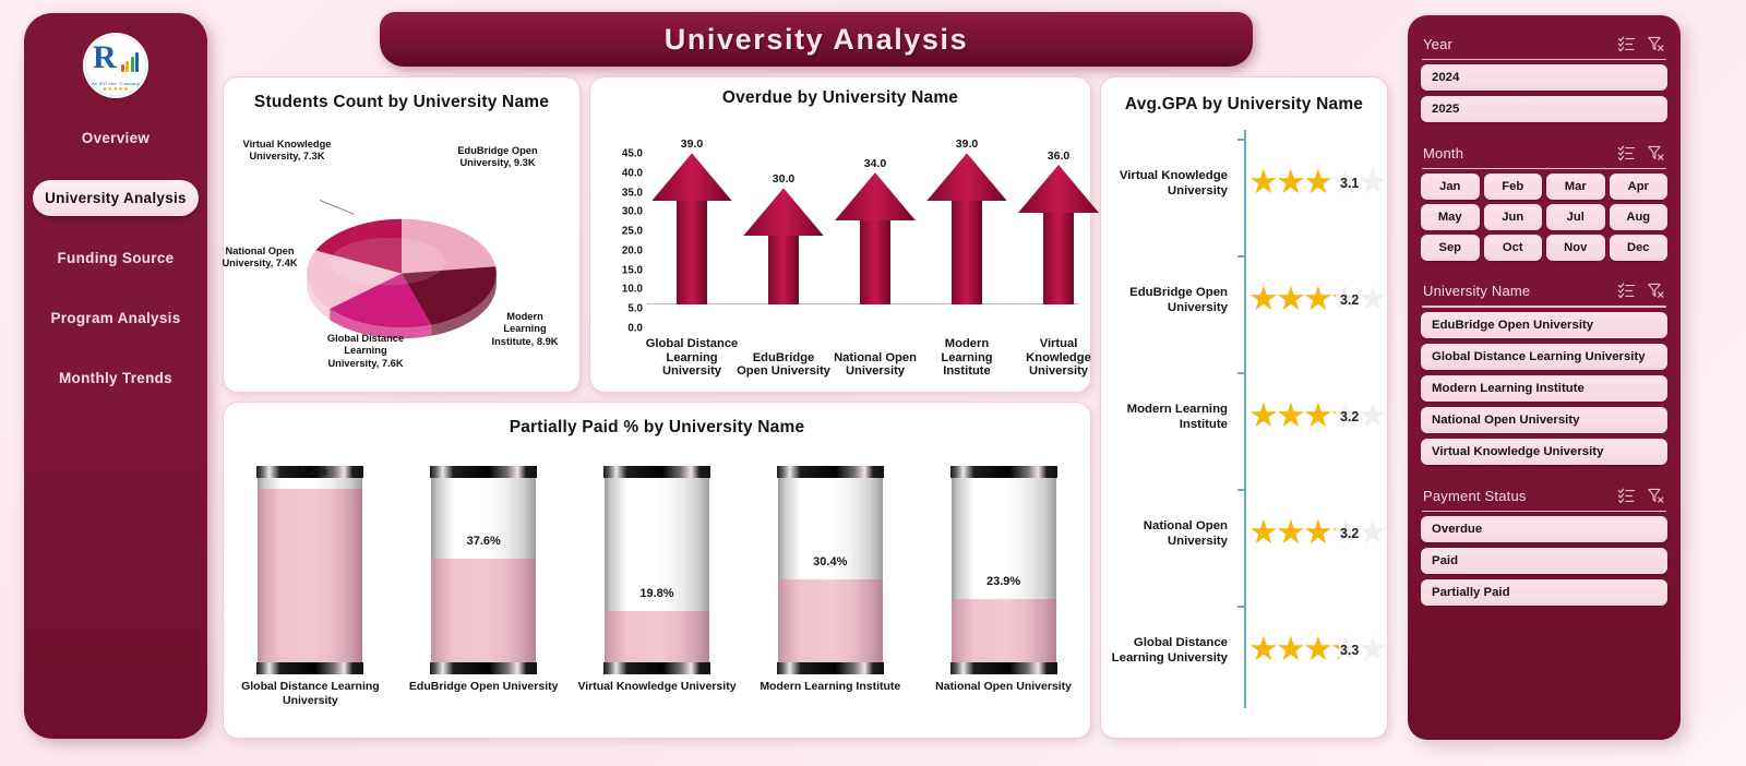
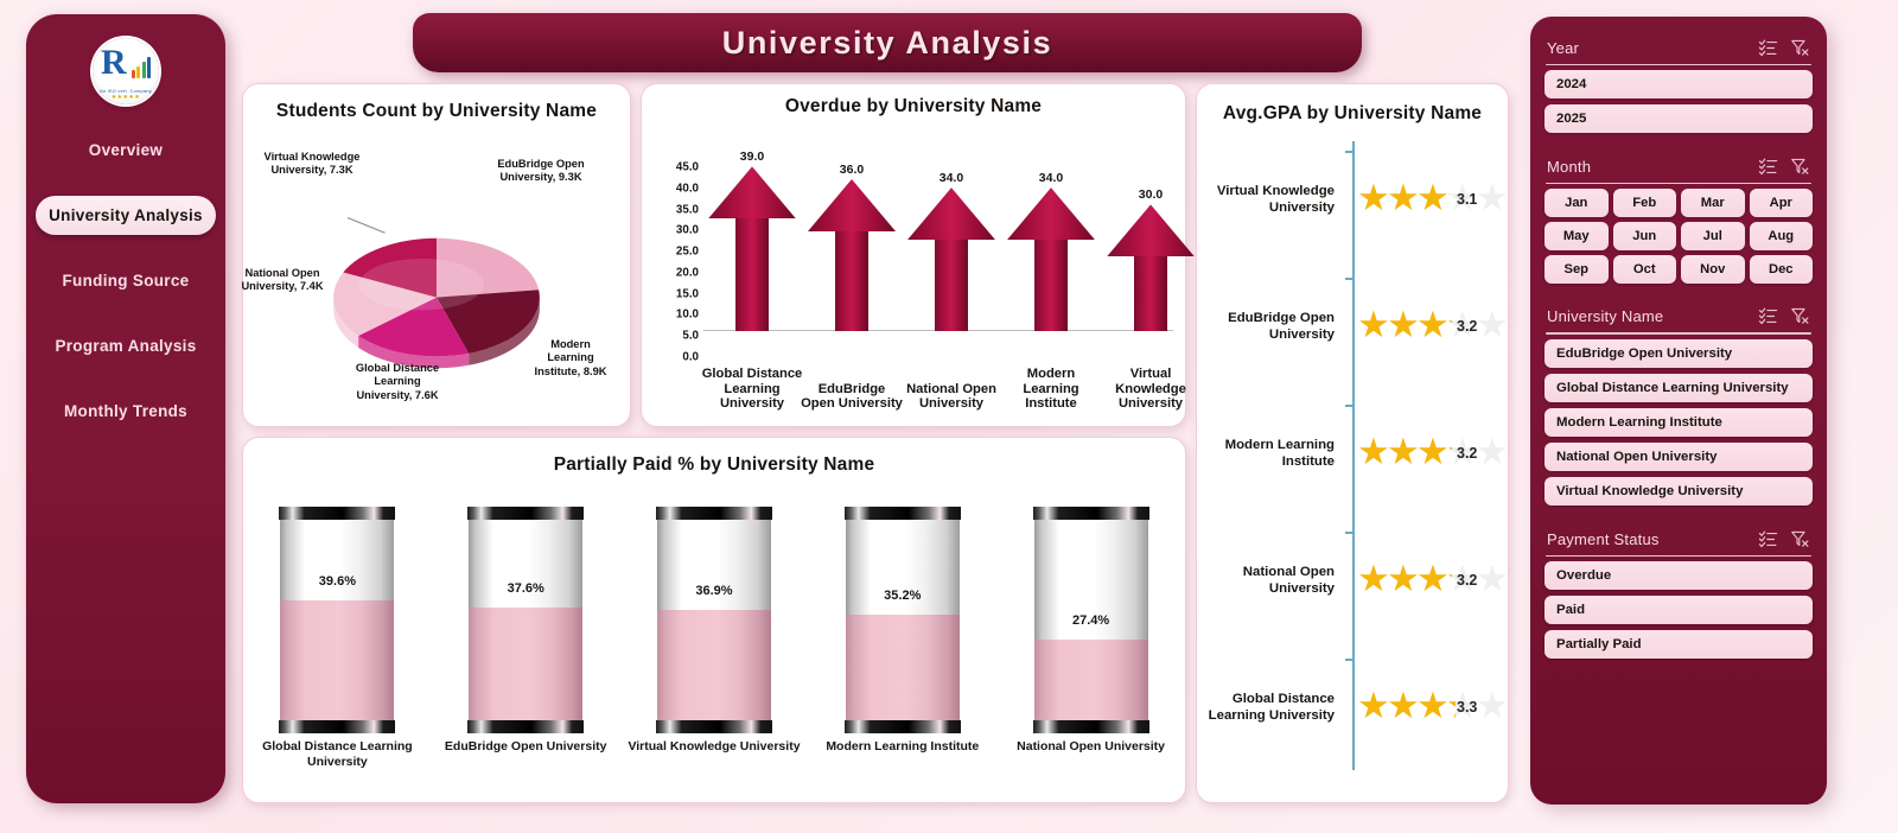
Overdue by University Name/EduBridge Open University: 30.0 -> 36.0
Overdue by University Name/Modern Learning Institute: 39.0 -> 34.0
Overdue by University Name/Virtual Knowledge University: 36.0 -> 30.0
Partially Paid % by University Name/Global Distance Learning University: 61.2% -> 39.6%
Partially Paid % by University Name/Virtual Knowledge University: 19.8% -> 36.9%
Partially Paid % by University Name/Modern Learning Institute: 30.4% -> 35.2%
Partially Paid % by University Name/National Open University: 23.9% -> 27.4%
